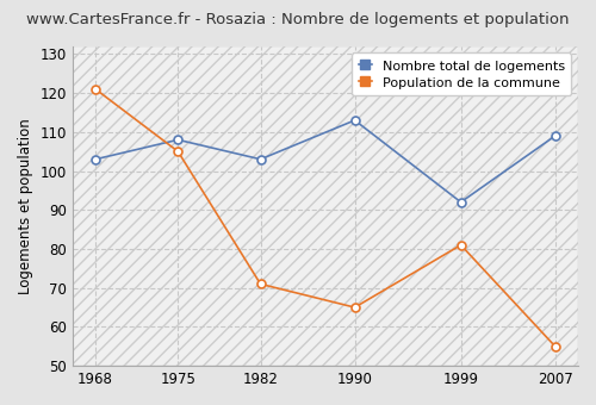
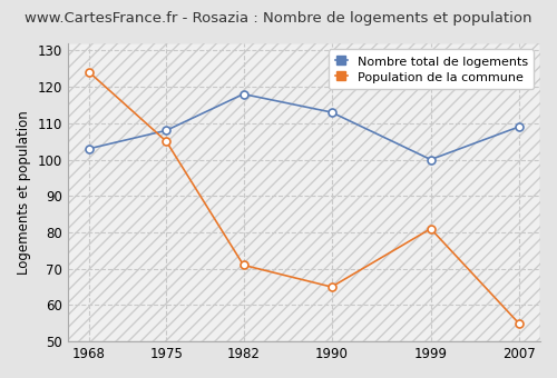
Population de la commune/1968: 121 -> 124
Nombre total de logements/1982: 103 -> 118
Nombre total de logements/1999: 92 -> 100
